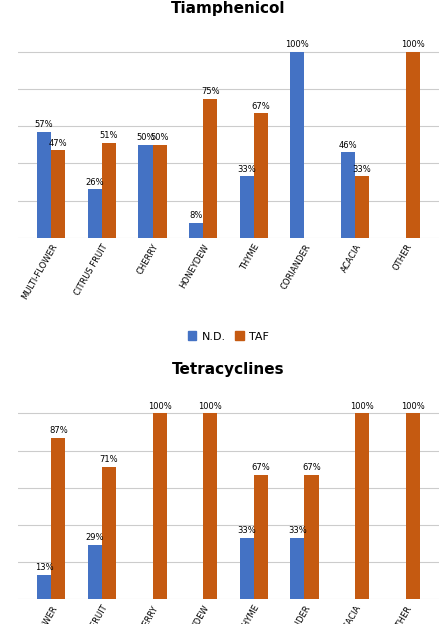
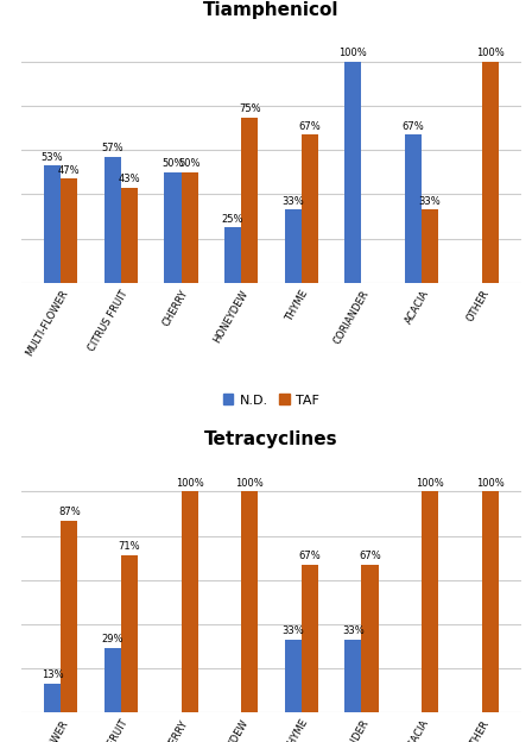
Tiamphenicol/N.D./MULTI-FLOWER: 57% -> 53%
Tiamphenicol/N.D./CITRUS FRUIT: 26% -> 57%
Tiamphenicol/TAF/CITRUS FRUIT: 51% -> 43%
Tiamphenicol/N.D./HONEYDEW: 8% -> 25%
Tiamphenicol/N.D./ACACIA: 46% -> 67%
